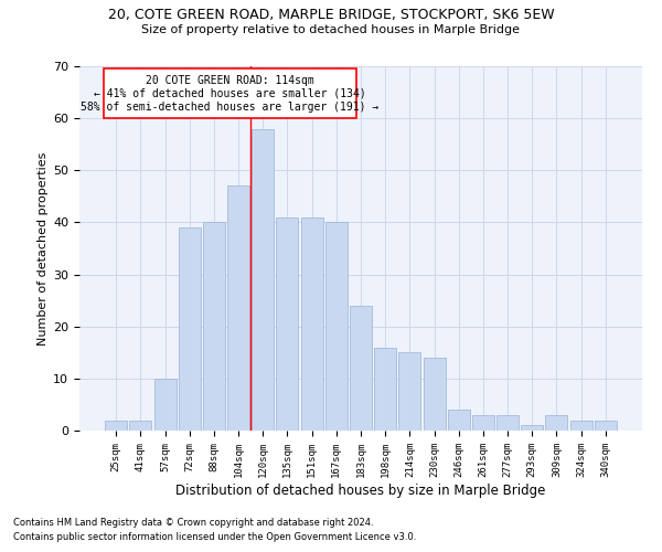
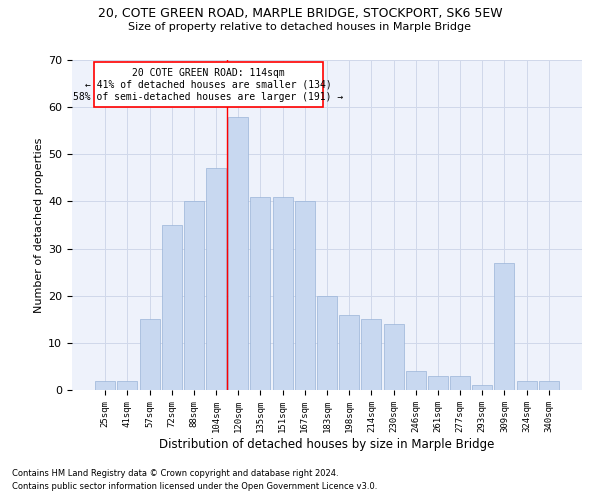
57sqm: 10 -> 15
72sqm: 39 -> 35
183sqm: 24 -> 20
309sqm: 3 -> 27
